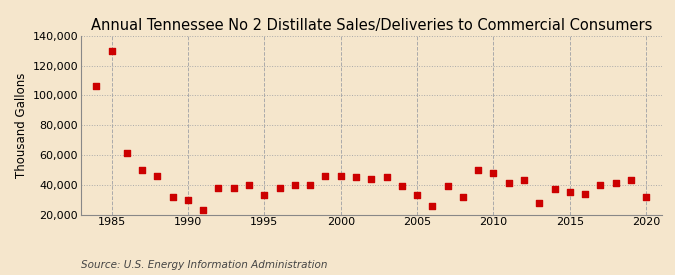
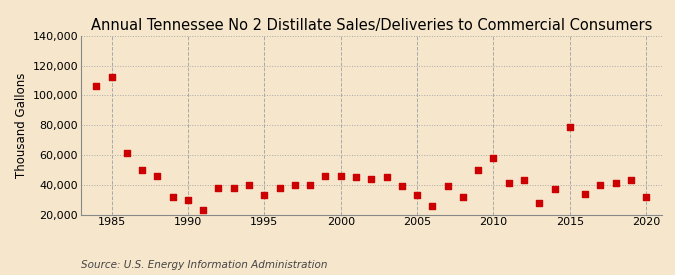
1985: 130,000 -> 112,000
2010: 48,000 -> 58,000
2015: 35,000 -> 79,000
